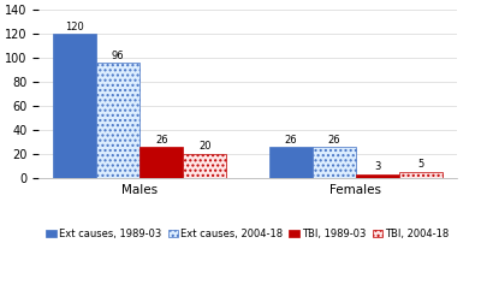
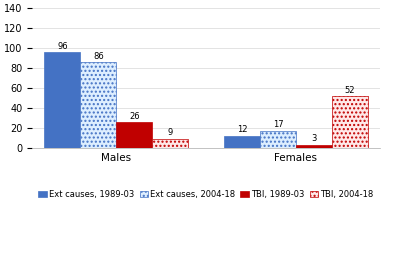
Ext causes, 1989-03/Males: 120 -> 96
Ext causes, 2004-18/Males: 96 -> 86
TBI, 2004-18/Males: 20 -> 9
Ext causes, 1989-03/Females: 26 -> 12
Ext causes, 2004-18/Females: 26 -> 17
TBI, 2004-18/Females: 5 -> 52
